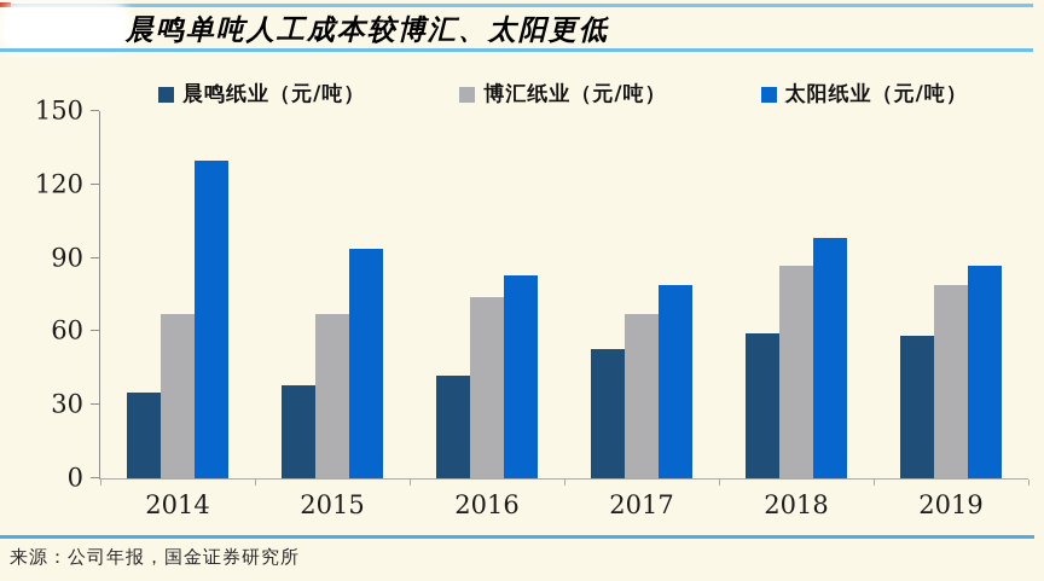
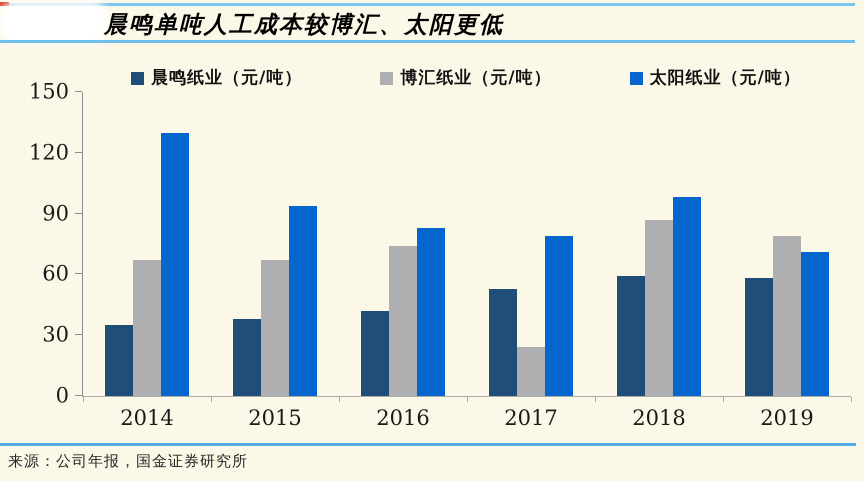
博汇纸业（元/吨）/2017: 67 -> 24
太阳纸业（元/吨）/2019: 87 -> 71
